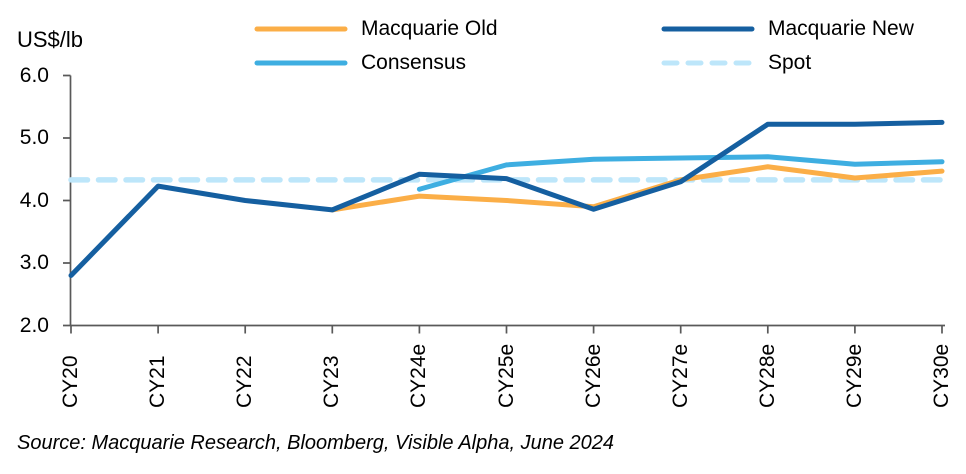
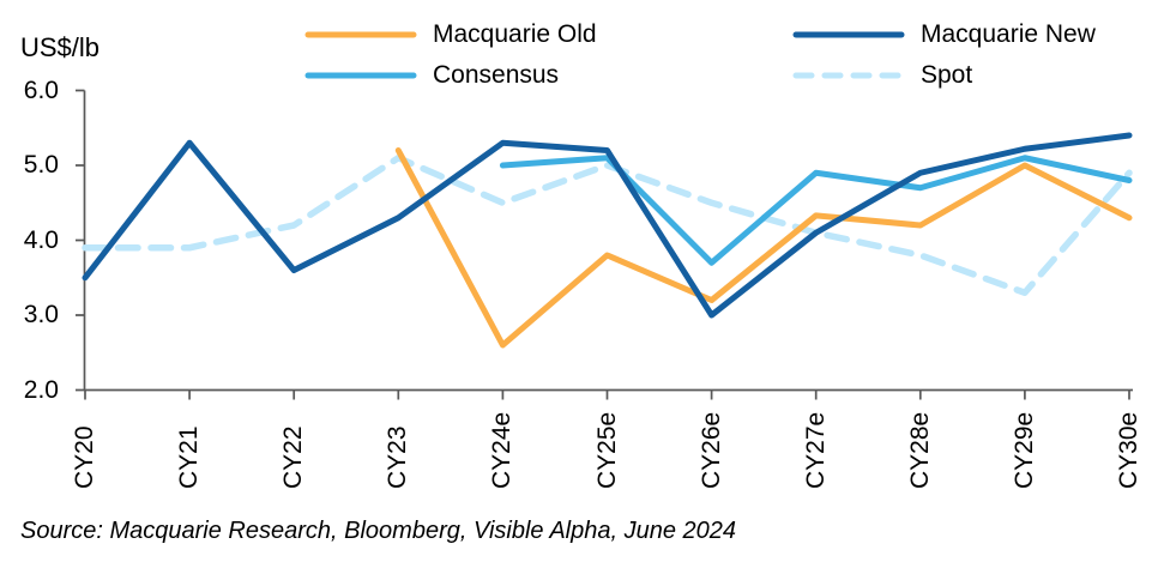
Macquarie New/CY20: 2.8 -> 3.5
Spot/CY20: 4.3 -> 3.9
Macquarie New/CY21: 4.2 -> 5.3
Spot/CY21: 4.3 -> 3.9
Macquarie New/CY22: 4.0 -> 3.6
Spot/CY22: 4.3 -> 4.2
Macquarie Old/CY23: 3.9 -> 5.2
Macquarie New/CY23: 3.9 -> 4.3
Spot/CY23: 4.3 -> 5.1
Macquarie Old/CY24e: 4.1 -> 2.6
Macquarie New/CY24e: 4.4 -> 5.3
Consensus/CY24e: 4.2 -> 5.0
Spot/CY24e: 4.3 -> 4.5
Macquarie Old/CY25e: 4.0 -> 3.8
Macquarie New/CY25e: 4.3 -> 5.2
Consensus/CY25e: 4.6 -> 5.1
Spot/CY25e: 4.3 -> 5.0
Macquarie Old/CY26e: 3.9 -> 3.2
Macquarie New/CY26e: 3.9 -> 3.0
Consensus/CY26e: 4.7 -> 3.7
Spot/CY26e: 4.3 -> 4.5
Macquarie New/CY27e: 4.3 -> 4.1
Consensus/CY27e: 4.7 -> 4.9
Spot/CY27e: 4.3 -> 4.1
Macquarie Old/CY28e: 4.5 -> 4.2
Macquarie New/CY28e: 5.2 -> 4.9
Spot/CY28e: 4.3 -> 3.8
Macquarie Old/CY29e: 4.4 -> 5.0
Consensus/CY29e: 4.6 -> 5.1
Spot/CY29e: 4.3 -> 3.3
Macquarie Old/CY30e: 4.5 -> 4.3
Macquarie New/CY30e: 5.2 -> 5.4
Consensus/CY30e: 4.6 -> 4.8
Spot/CY30e: 4.3 -> 4.9
